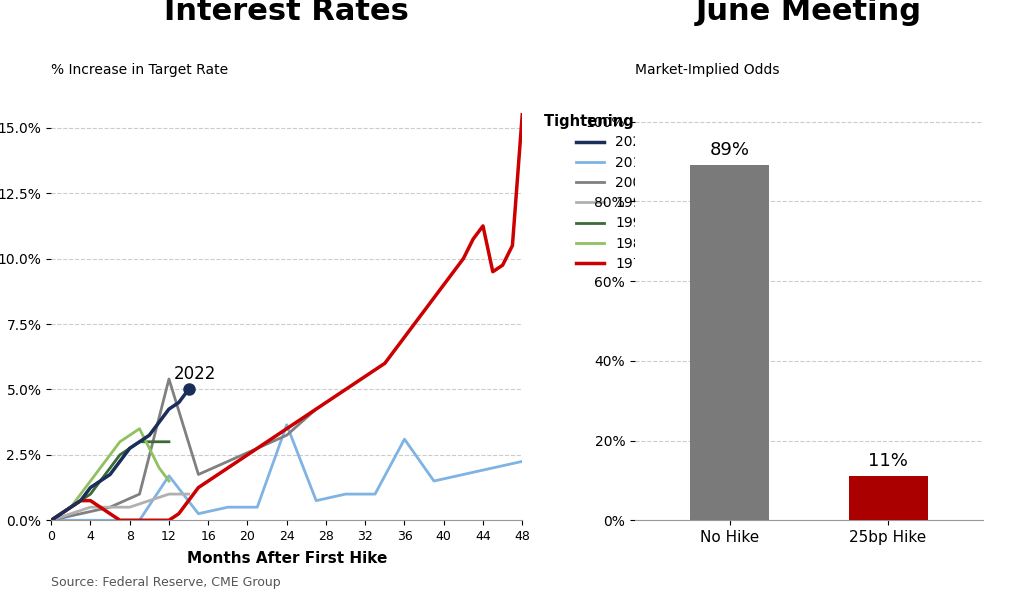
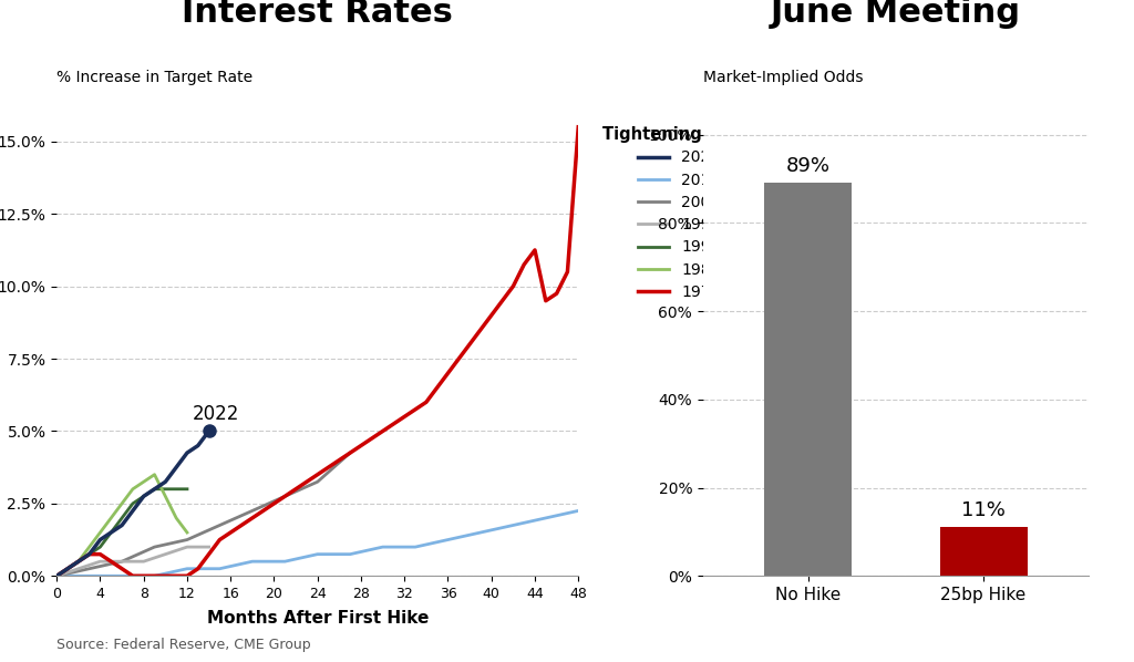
2015/12: 1.70% -> 0.25%
2004/12: 5.40% -> 1.25%
2015/24: 3.65% -> 0.75%
2015/36: 3.10% -> 1.25%
